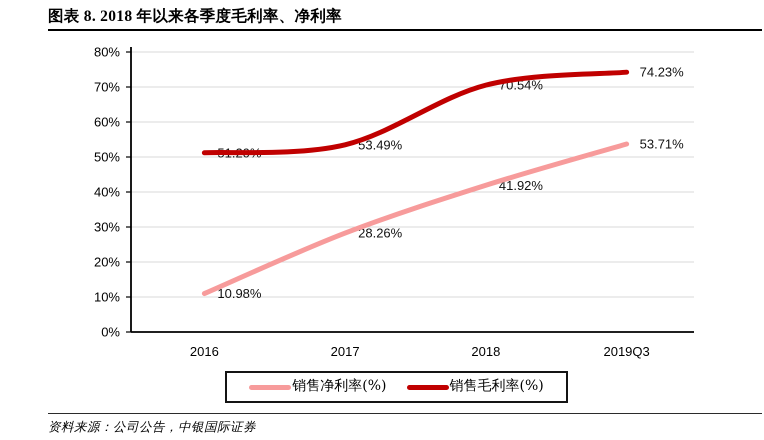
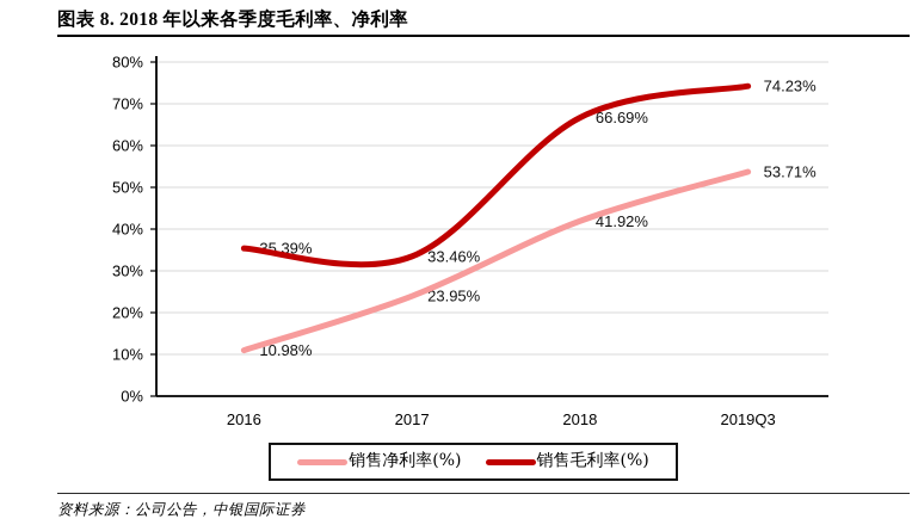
销售毛利率(%)/2016: 51.20% -> 35.39%
销售净利率(%)/2017: 28.26% -> 23.95%
销售毛利率(%)/2017: 53.49% -> 33.46%
销售毛利率(%)/2018: 70.54% -> 66.69%
